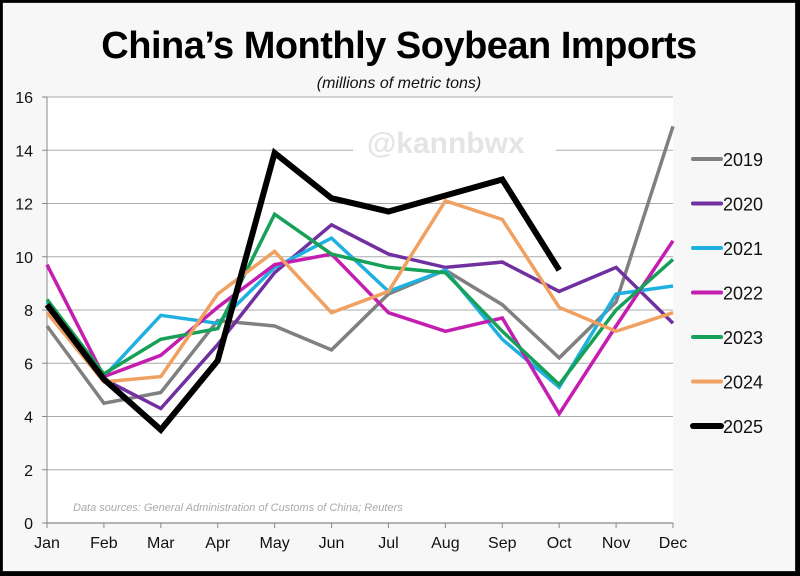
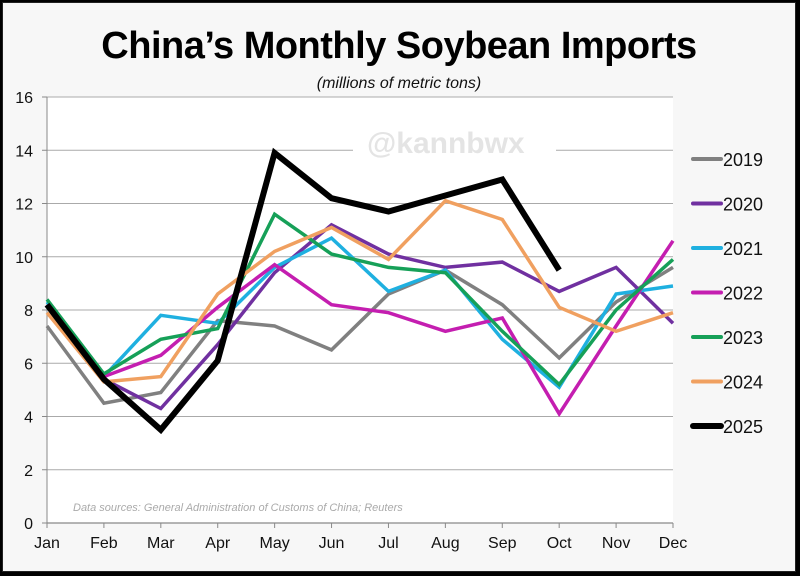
2022/Jan: 9.7 -> 8.2
2022/Jun: 10.1 -> 8.2
2024/Jun: 7.9 -> 11.1
2024/Jul: 8.7 -> 9.9
2019/Dec: 14.9 -> 9.6
